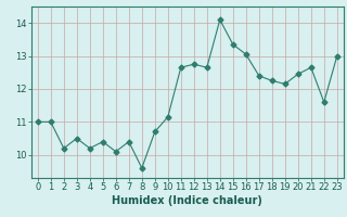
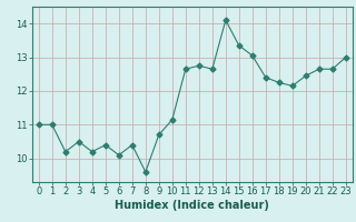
22: 11.60 -> 12.65
